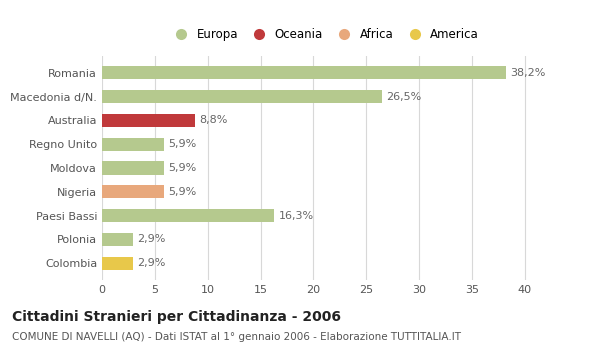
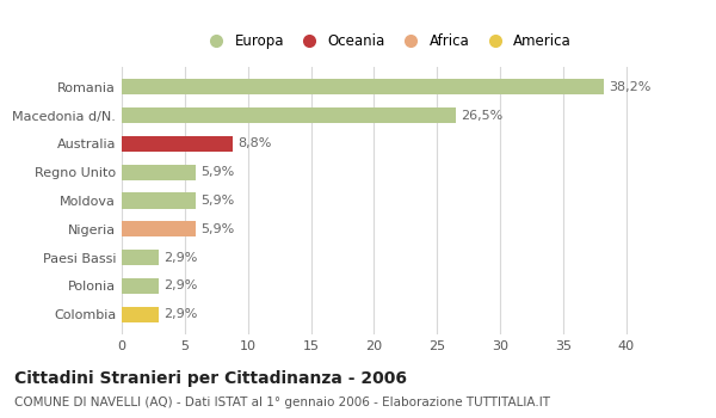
Paesi Bassi: 16,3% -> 2,9%
